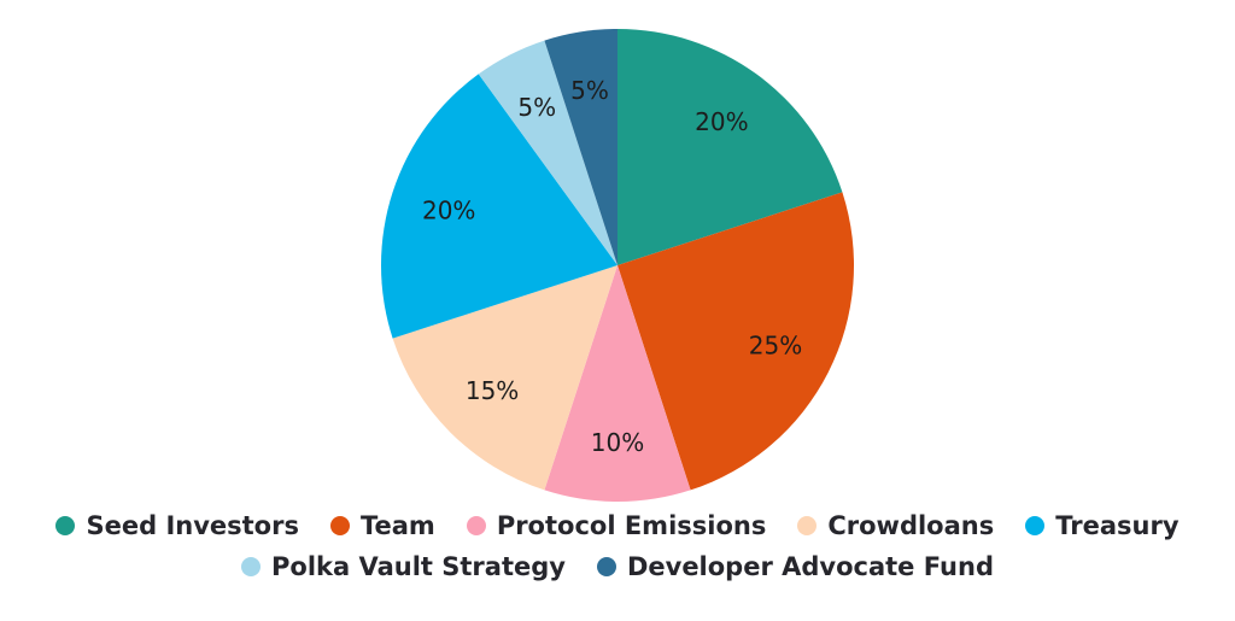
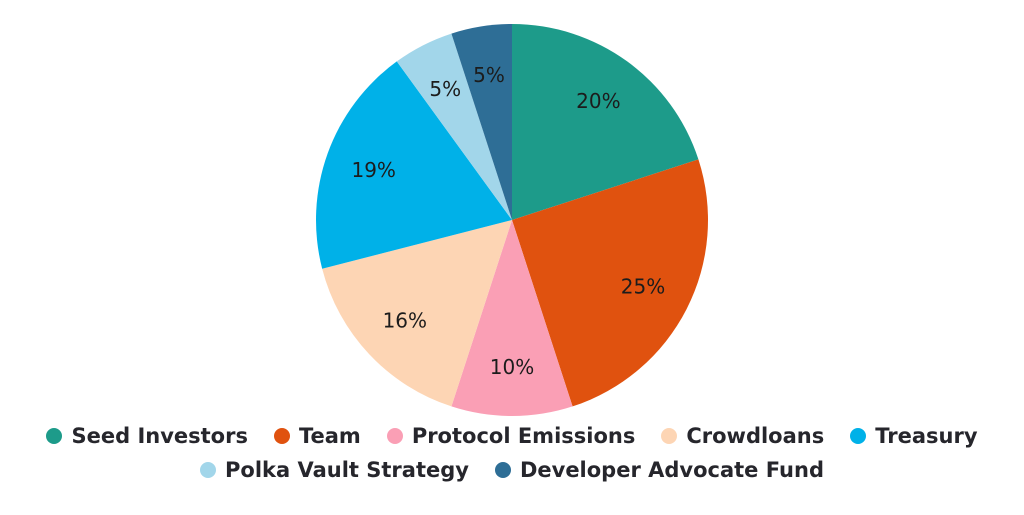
Crowdloans: 15% -> 16%
Treasury: 20% -> 19%
